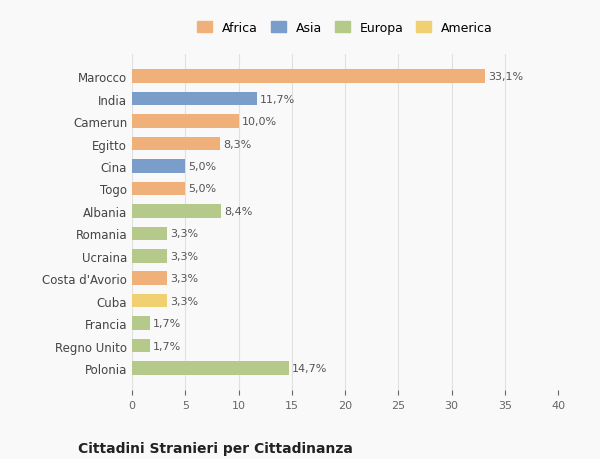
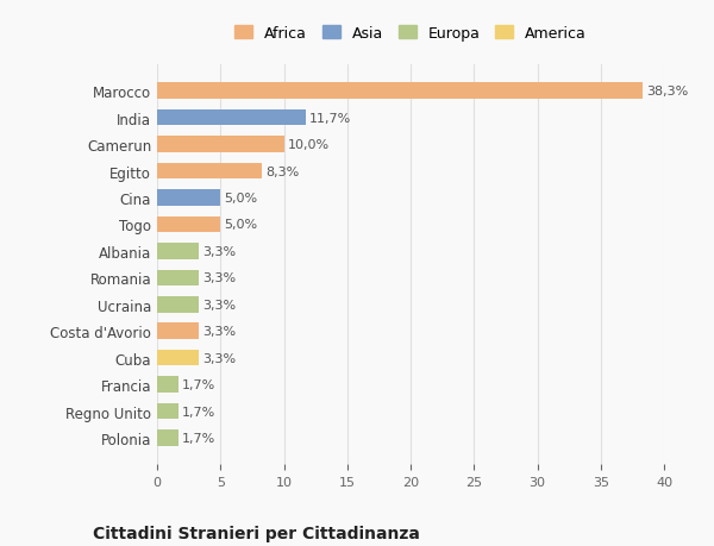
Marocco: 33,1% -> 38,3%
Albania: 8,4% -> 3,3%
Polonia: 14,7% -> 1,7%
